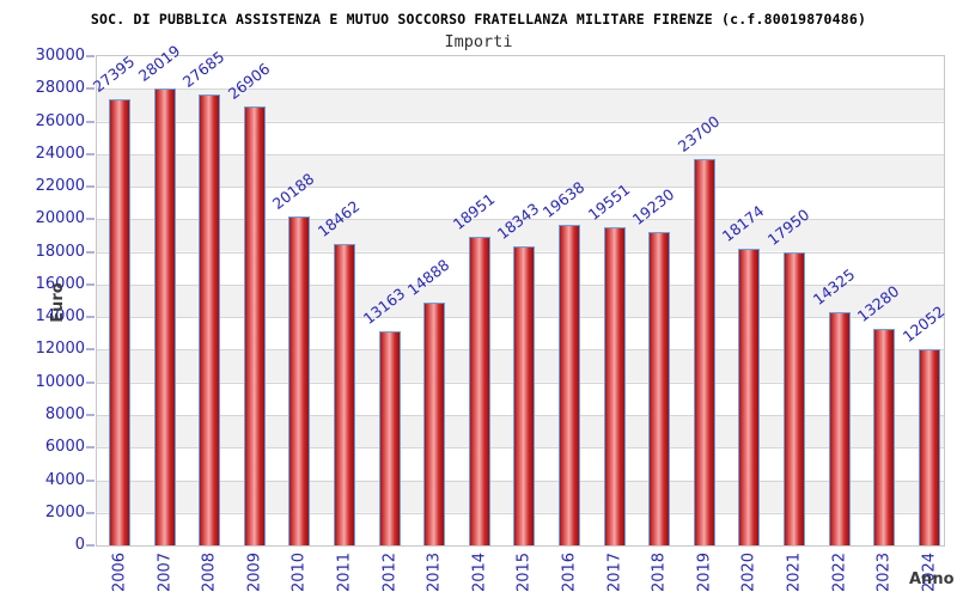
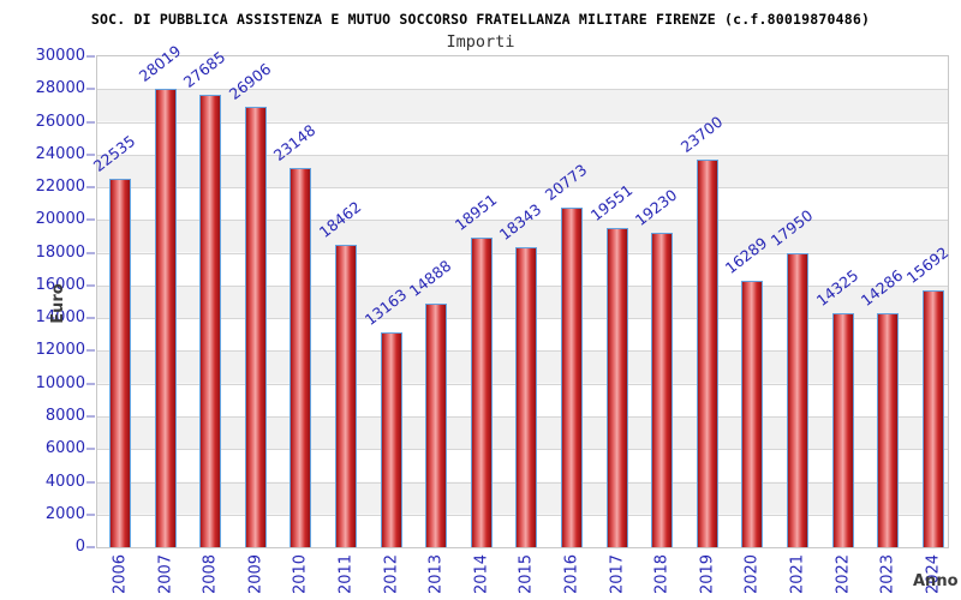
2006: 27395 -> 22535
2010: 20188 -> 23148
2016: 19638 -> 20773
2020: 18174 -> 16289
2023: 13280 -> 14286
2024: 12052 -> 15692
